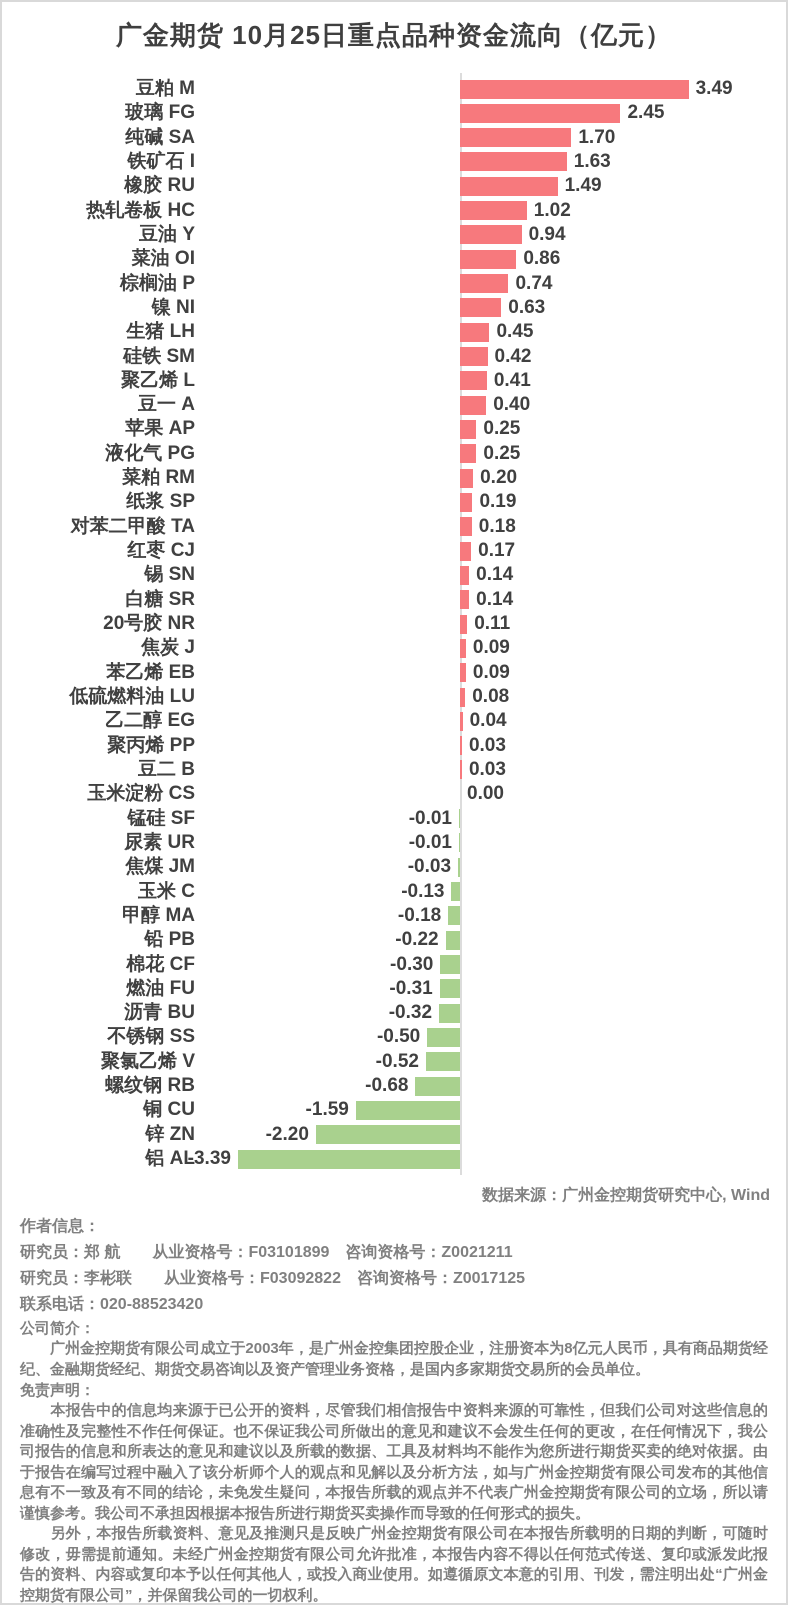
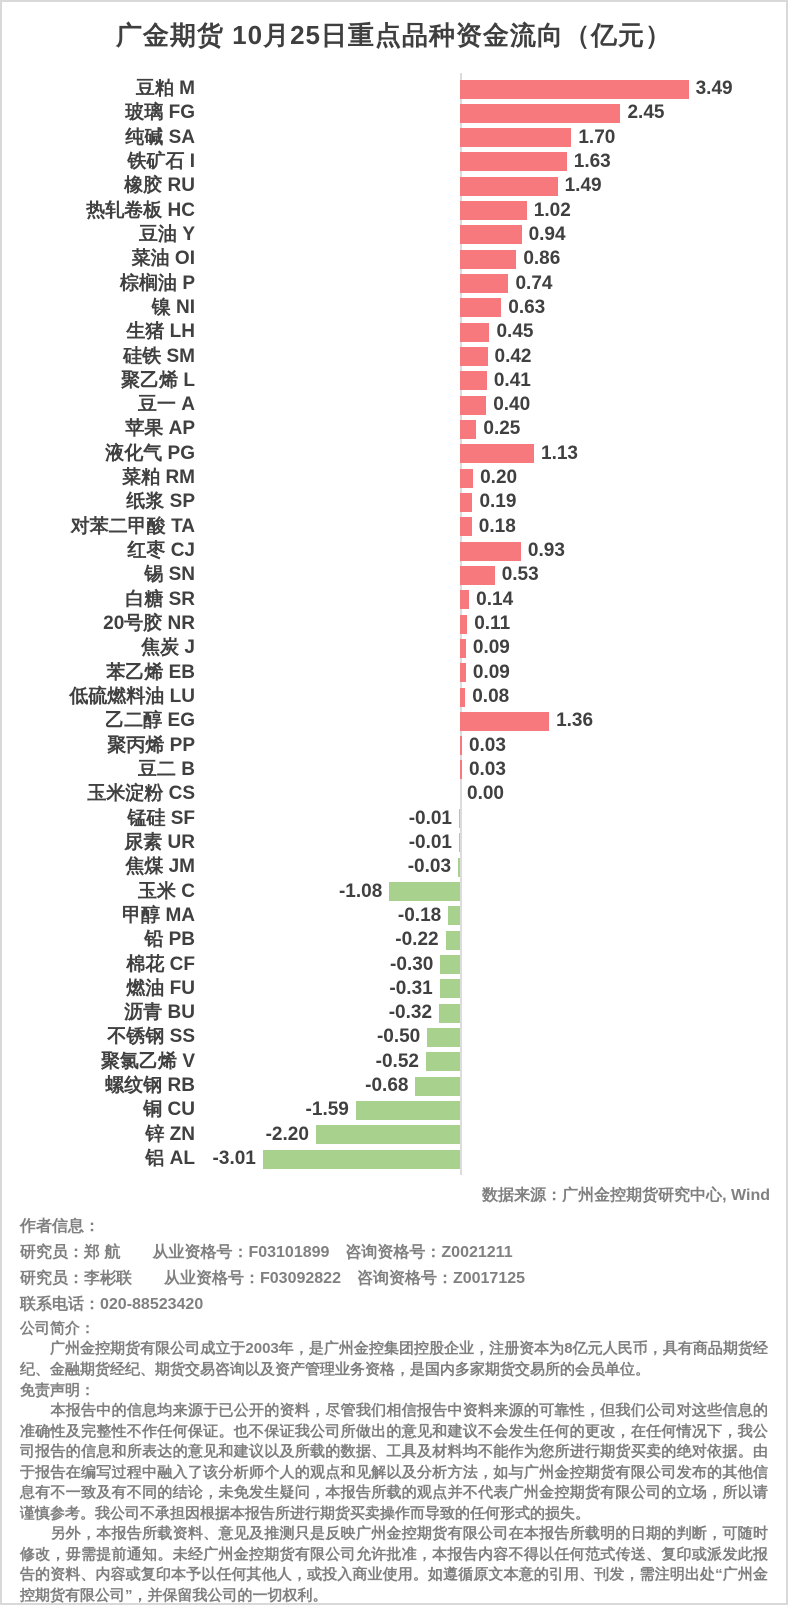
液化气 PG: 0.25 -> 1.13
红枣 CJ: 0.17 -> 0.93
锡 SN: 0.14 -> 0.53
乙二醇 EG: 0.04 -> 1.36
玉米 C: -0.13 -> -1.08
铝 AL: -3.39 -> -3.01
